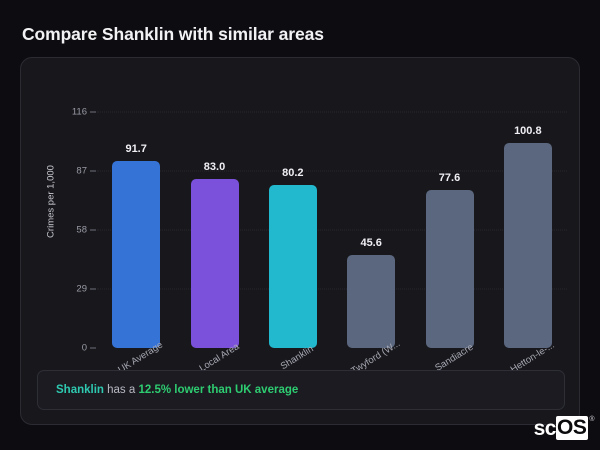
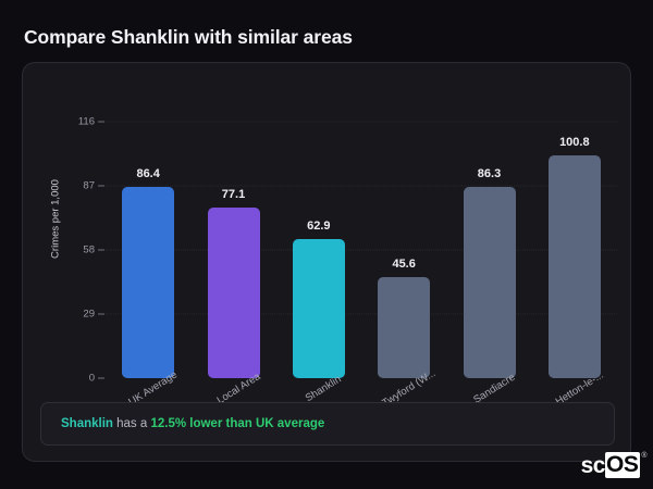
UK Average: 91.7 -> 86.4
Local Area: 83.0 -> 77.1
Shanklin: 80.2 -> 62.9
Sandiacre: 77.6 -> 86.3
